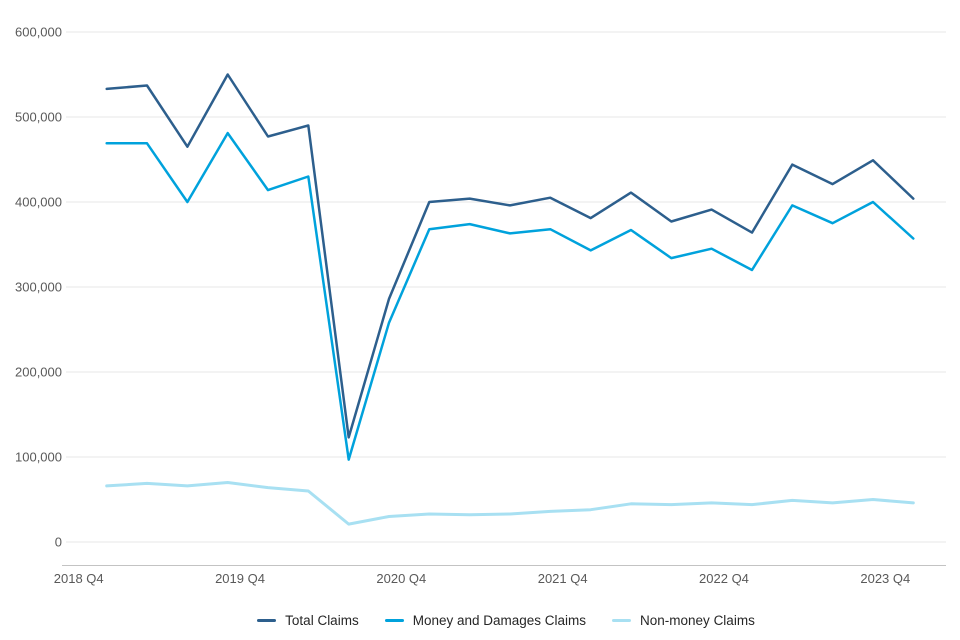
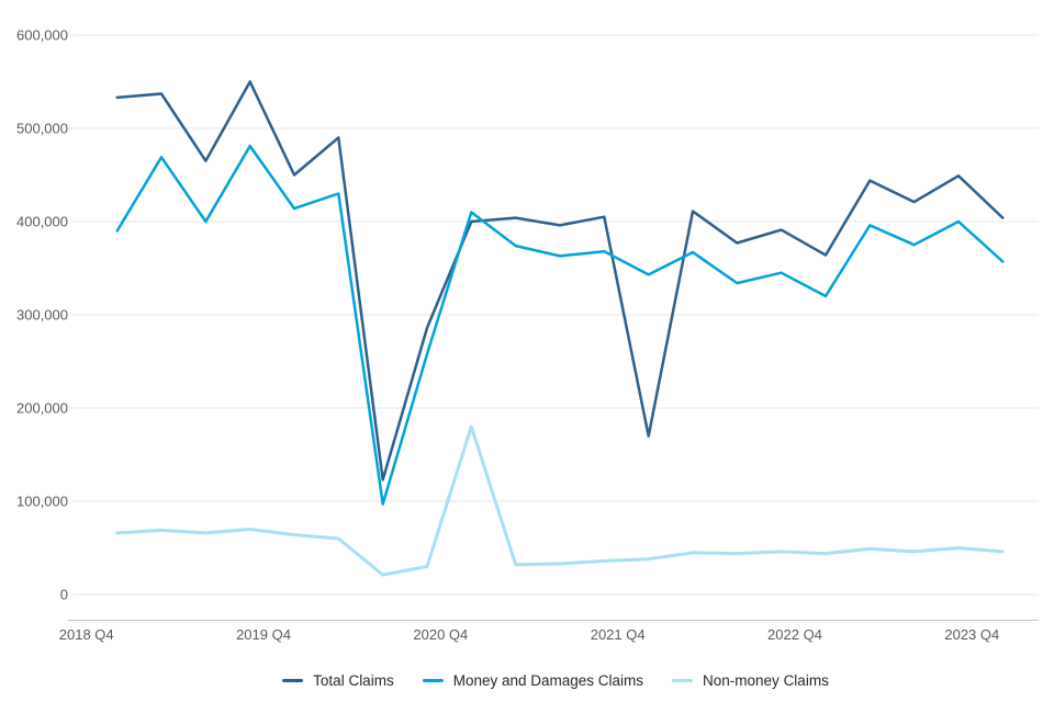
Money and Damages Claims/2018 Q4: 470000 -> 390000
Total Claims/2019 Q4: 480000 -> 450000
Money and Damages Claims/2020 Q4: 370000 -> 410000
Non-money Claims/2020 Q4: 30000 -> 180000
Total Claims/2021 Q4: 380000 -> 170000
